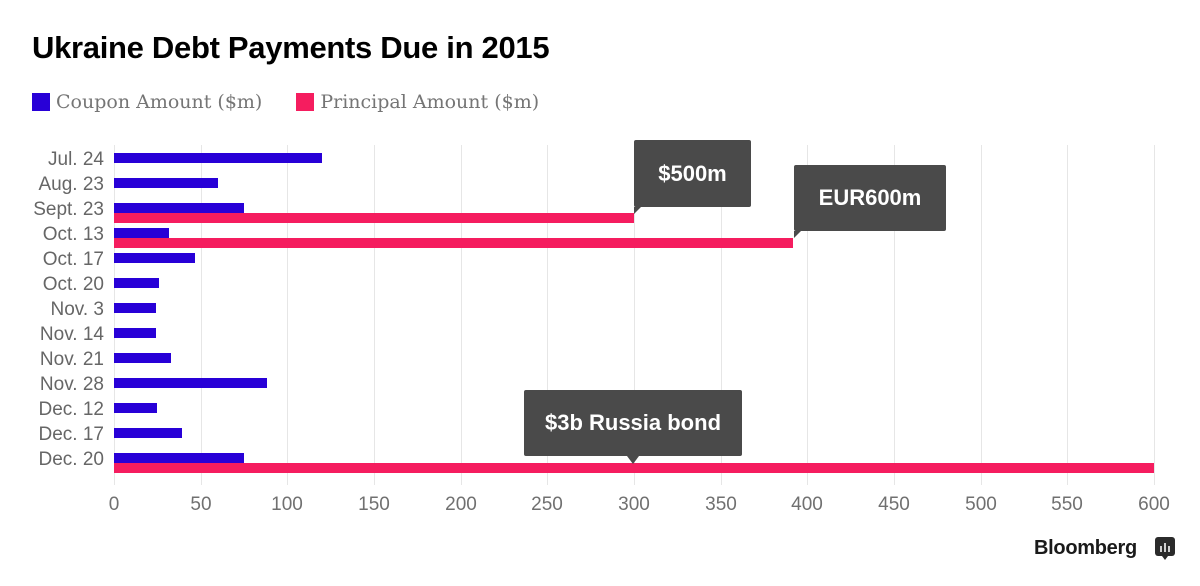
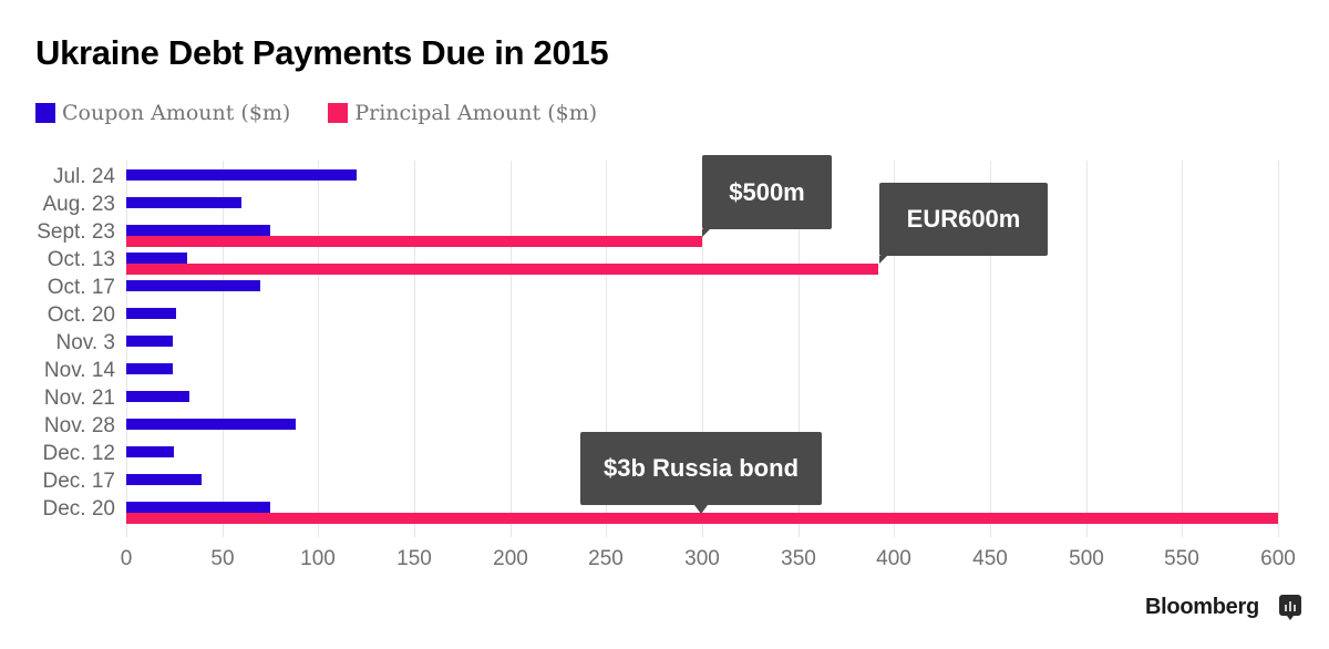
Coupon Amount ($m)/Oct. 17: 47 -> 70
